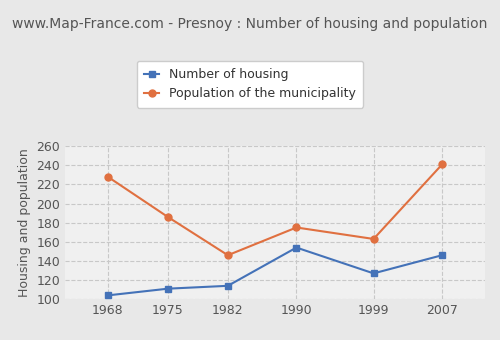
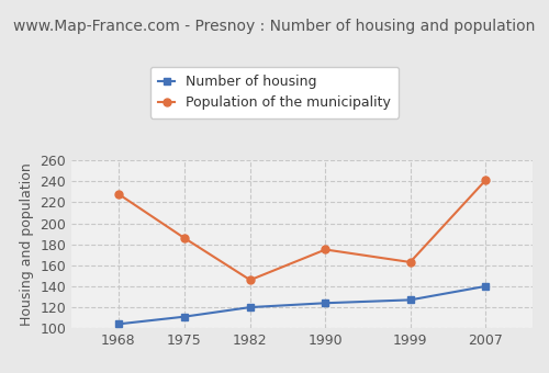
Number of housing/1982: 114 -> 120
Number of housing/1990: 154 -> 124
Number of housing/2007: 146 -> 140
